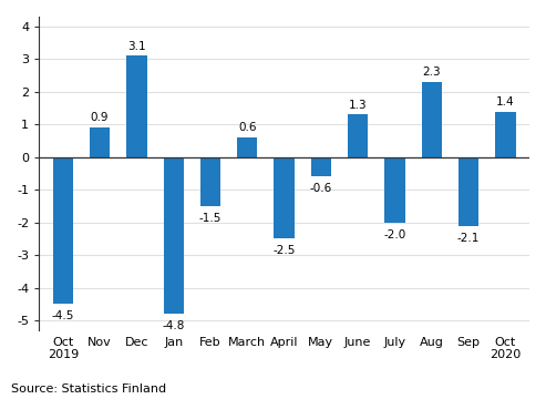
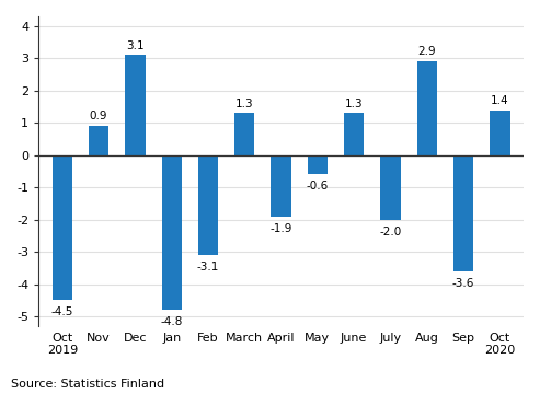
Feb: -1.5 -> -3.1
March: 0.6 -> 1.3
April: -2.5 -> -1.9
Aug: 2.3 -> 2.9
Sep: -2.1 -> -3.6
